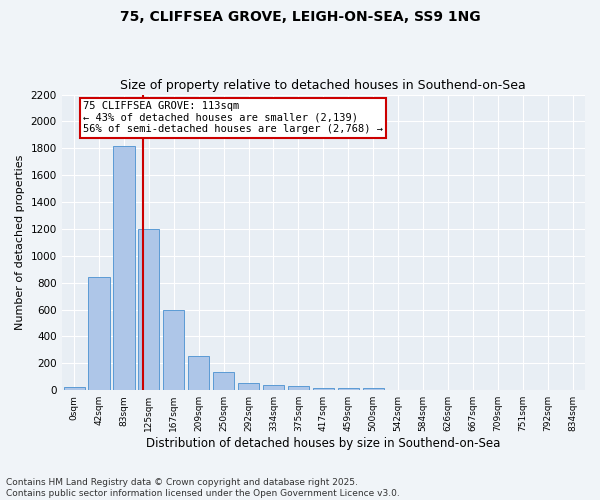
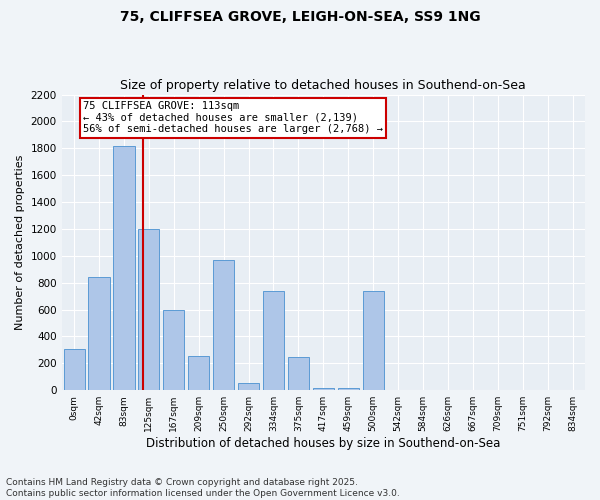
0sqm: 20 -> 310
250sqm: 140 -> 970
334sqm: 40 -> 740
375sqm: 30 -> 250
500sqm: 20 -> 740
